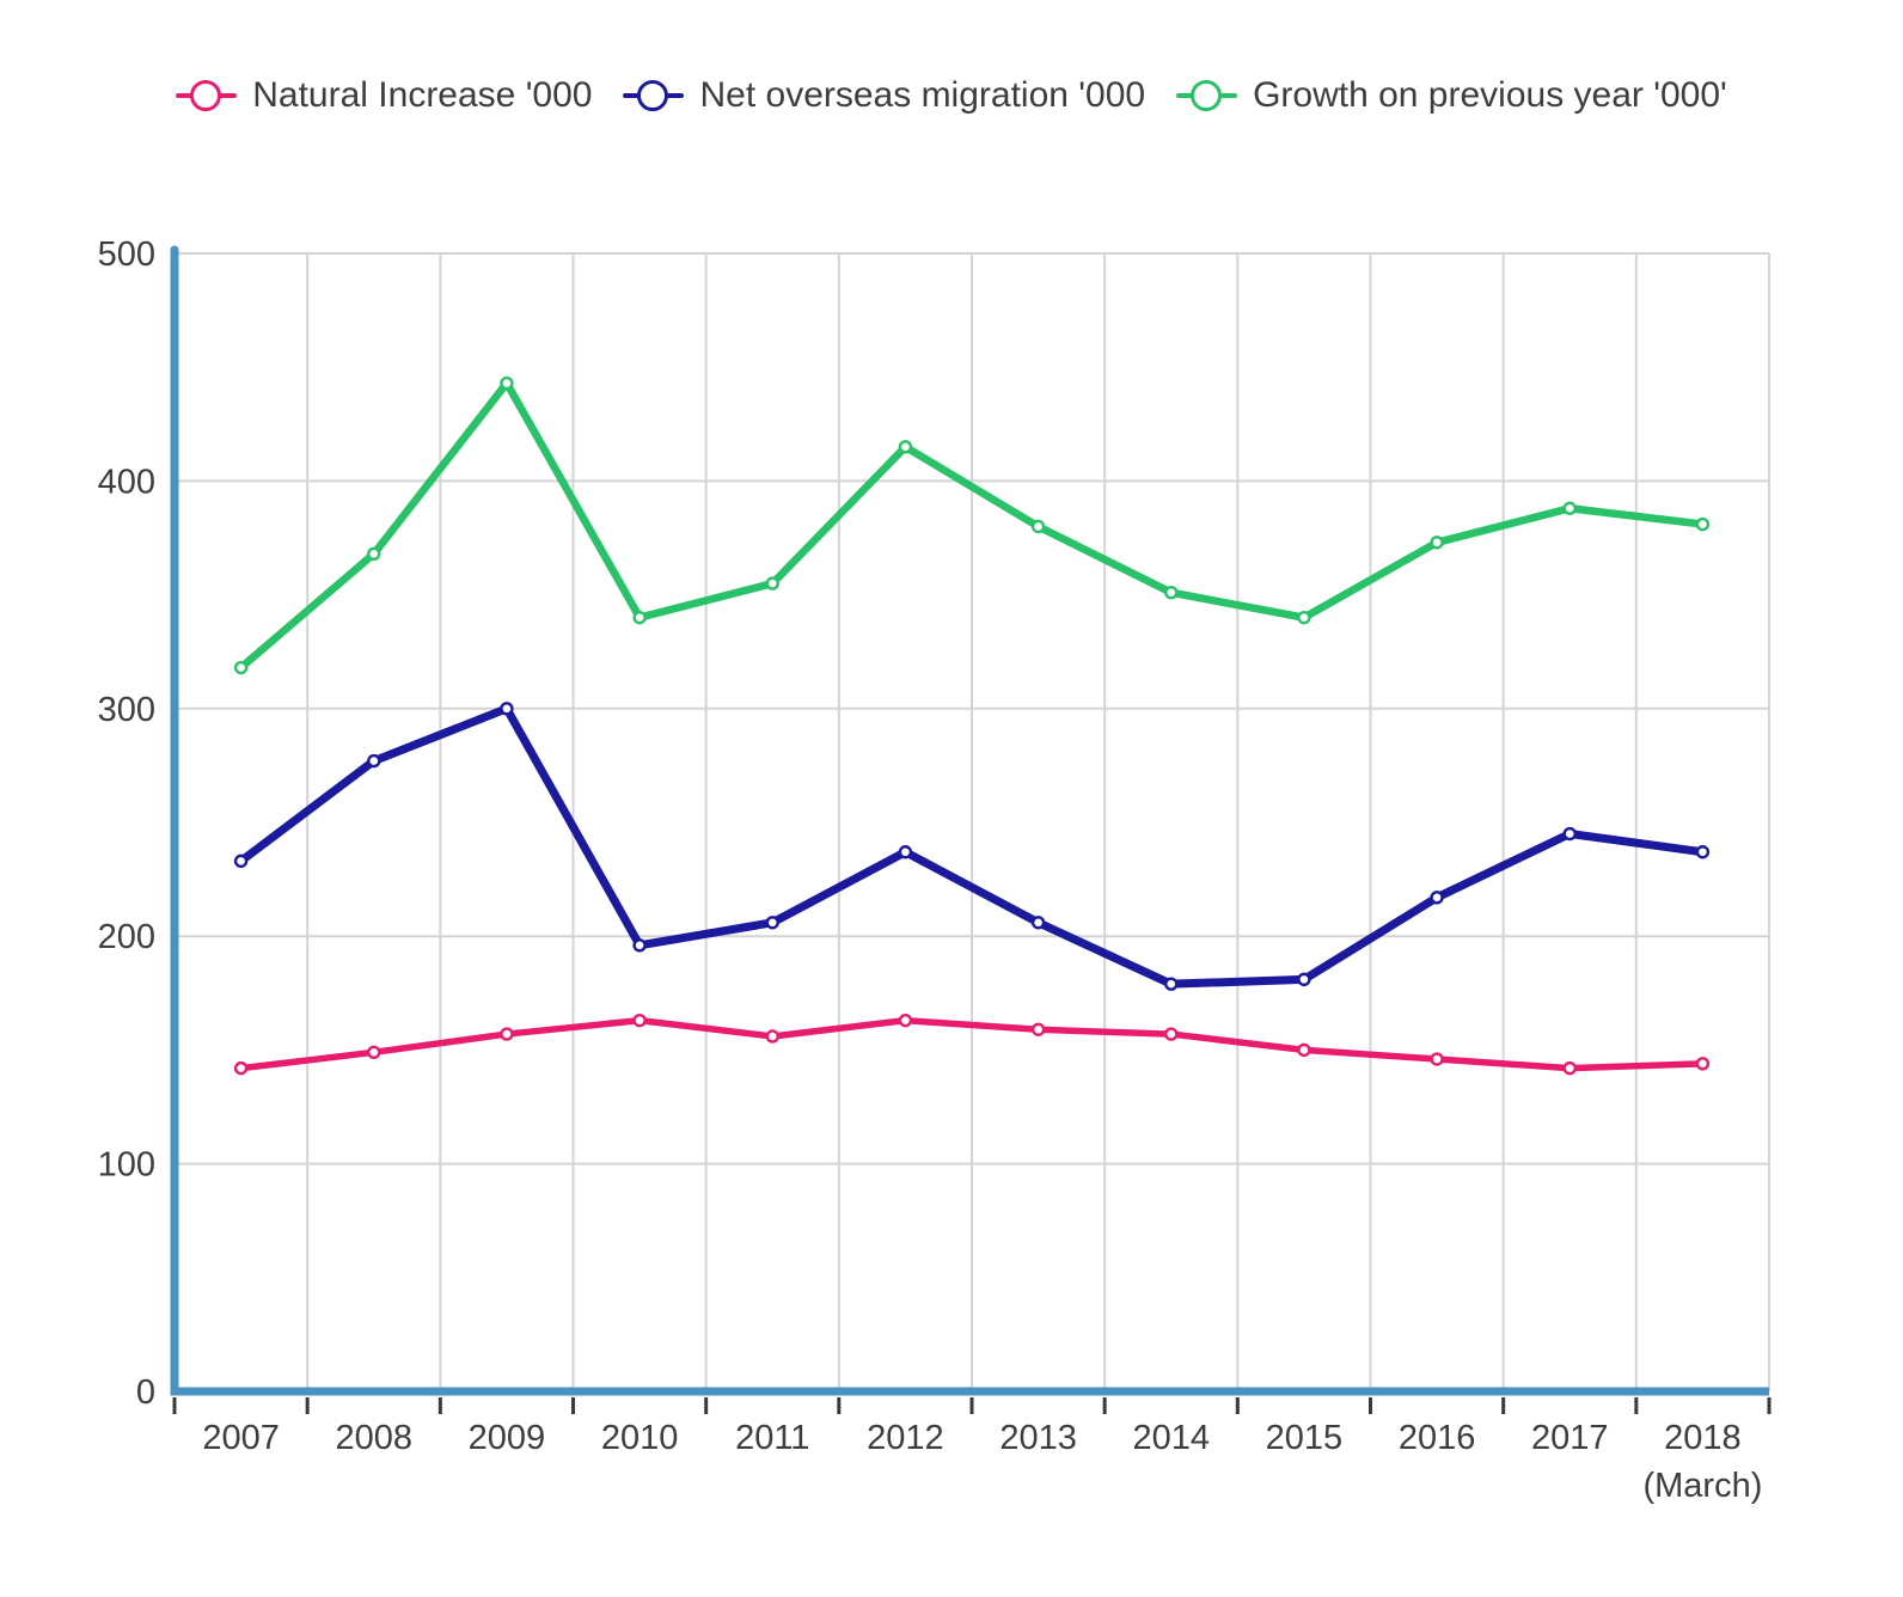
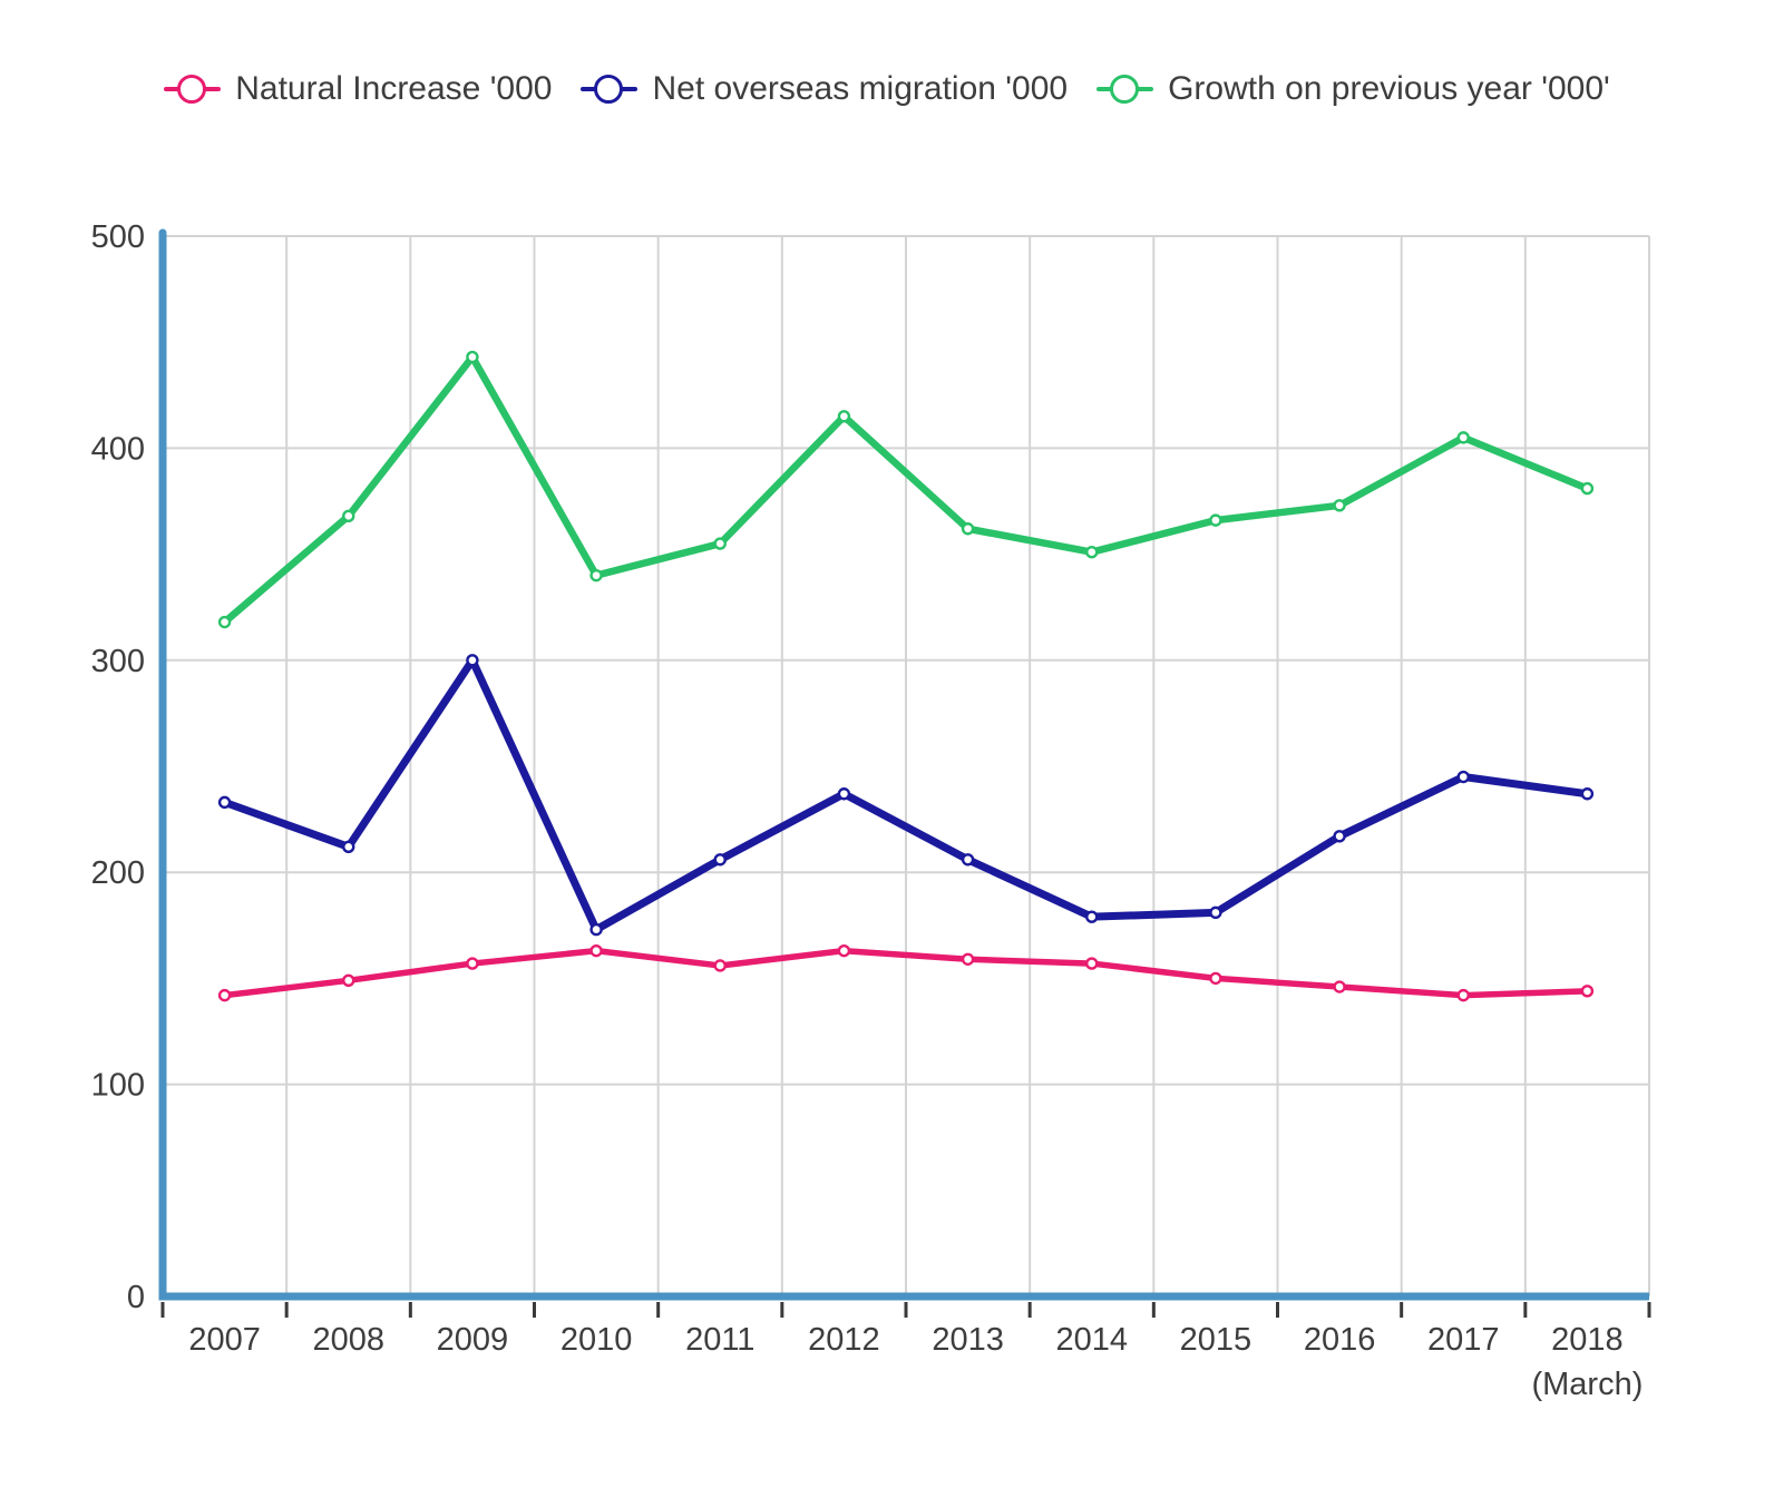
Net overseas migration '000/2008: 277 -> 212
Net overseas migration '000/2010: 196 -> 173
Growth on previous year '000'/2013: 380 -> 362
Growth on previous year '000'/2015: 340 -> 366
Growth on previous year '000'/2017: 388 -> 405
